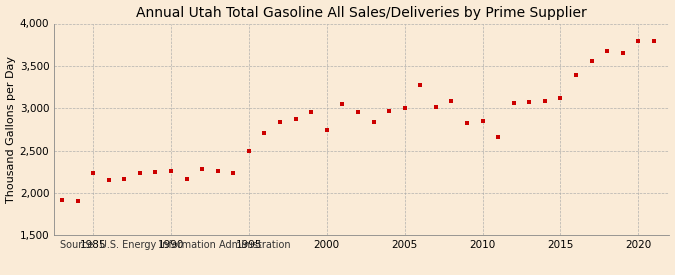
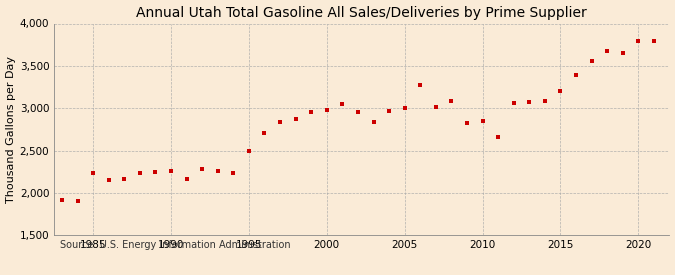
2000: 2,740 -> 2,980
2015: 3,120 -> 3,200
